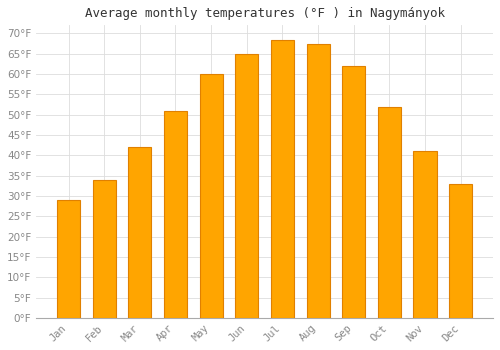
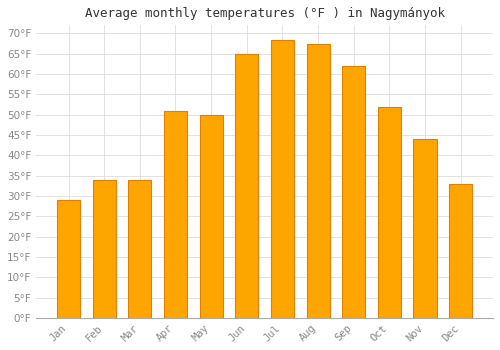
Mar: 42.0°F -> 34.0°F
May: 60.0°F -> 50.0°F
Nov: 41.0°F -> 44.0°F
